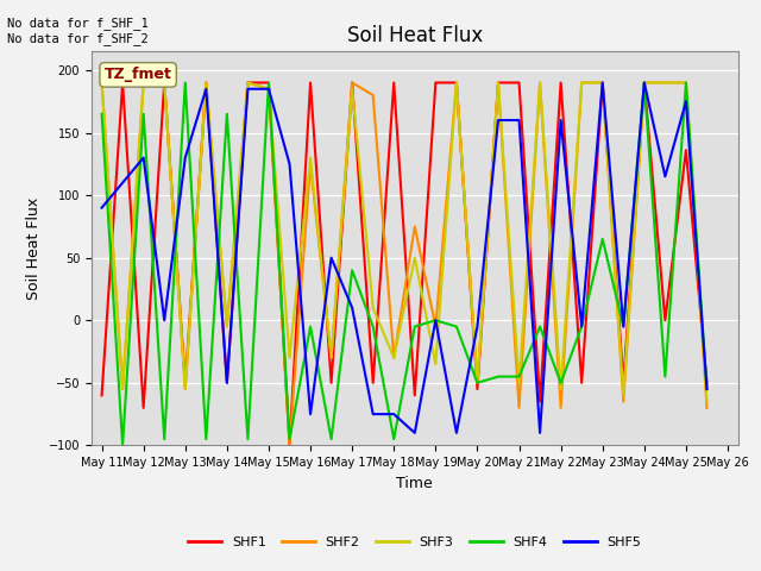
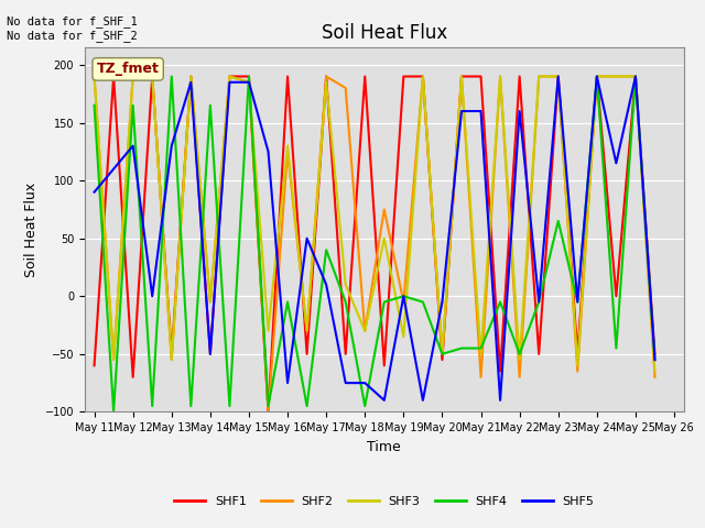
SHF1/May 25: 136 -> 190
SHF5/May 25: 175 -> 190
